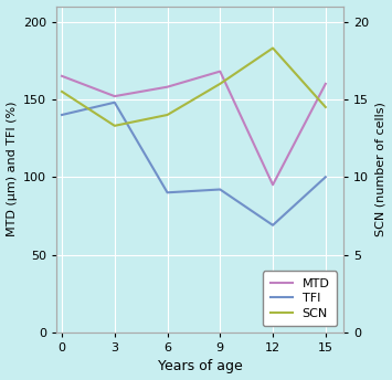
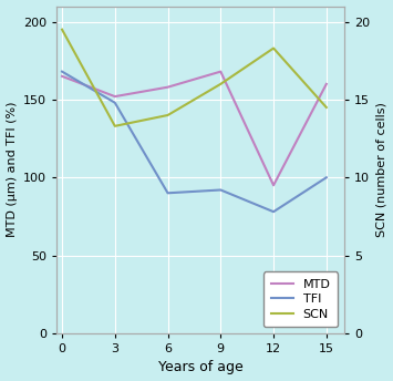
TFI/0: 140 -> 168
SCN/0: 15.5 -> 19.5
TFI/12: 69 -> 78
